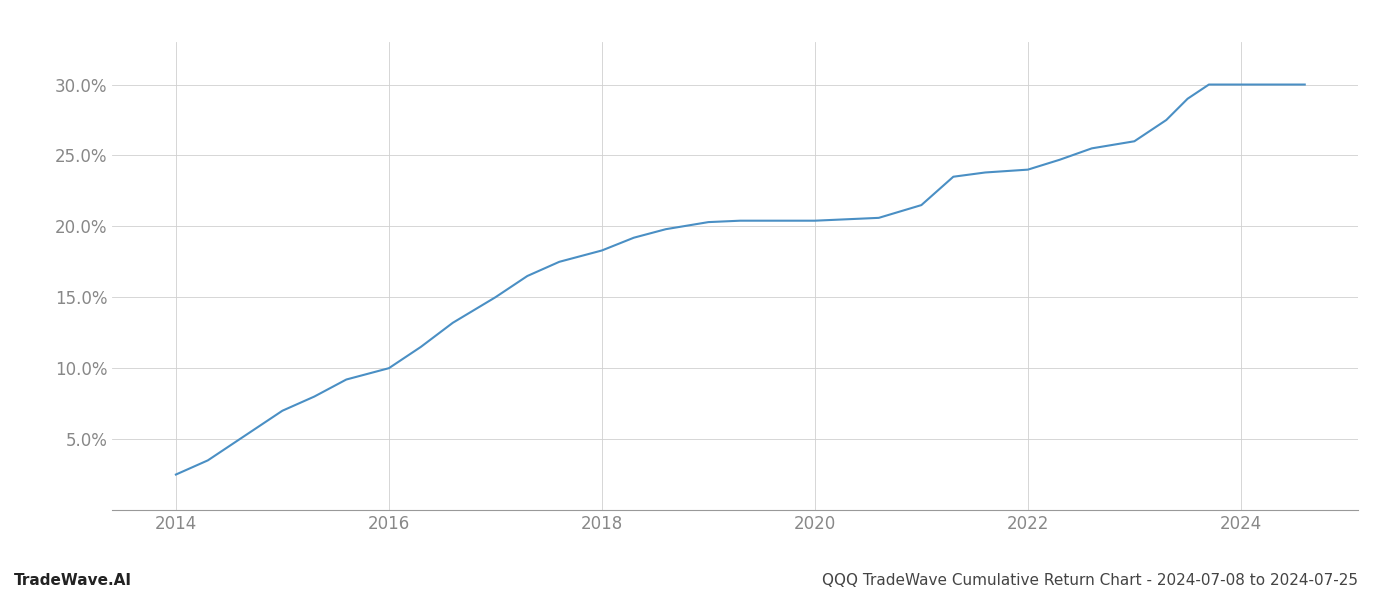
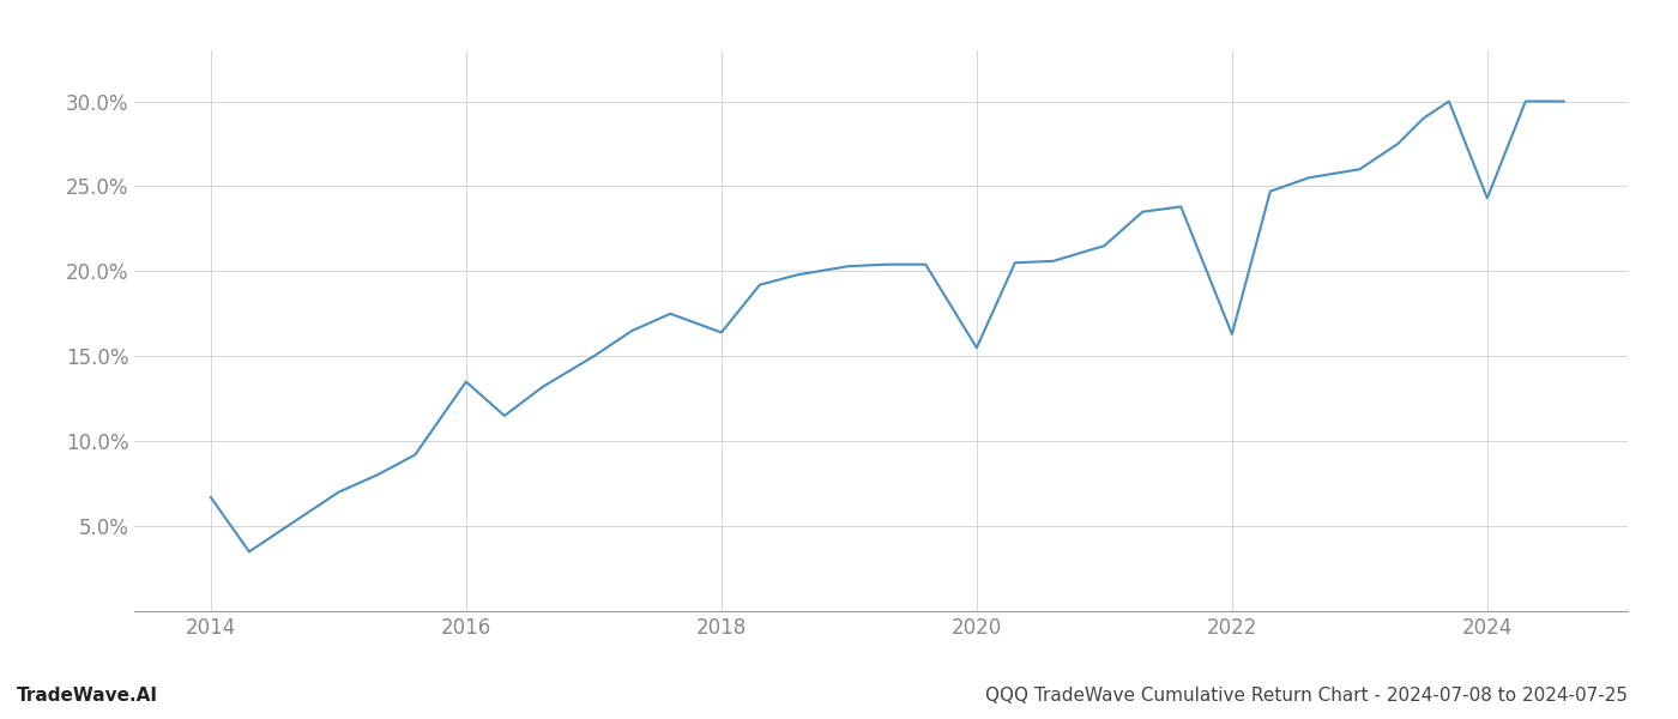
2014: 2.5% -> 6.7%
2016: 10.0% -> 13.5%
2018: 18.3% -> 16.4%
2020: 20.4% -> 15.5%
2022: 24.0% -> 16.3%
2024: 30.0% -> 24.3%
